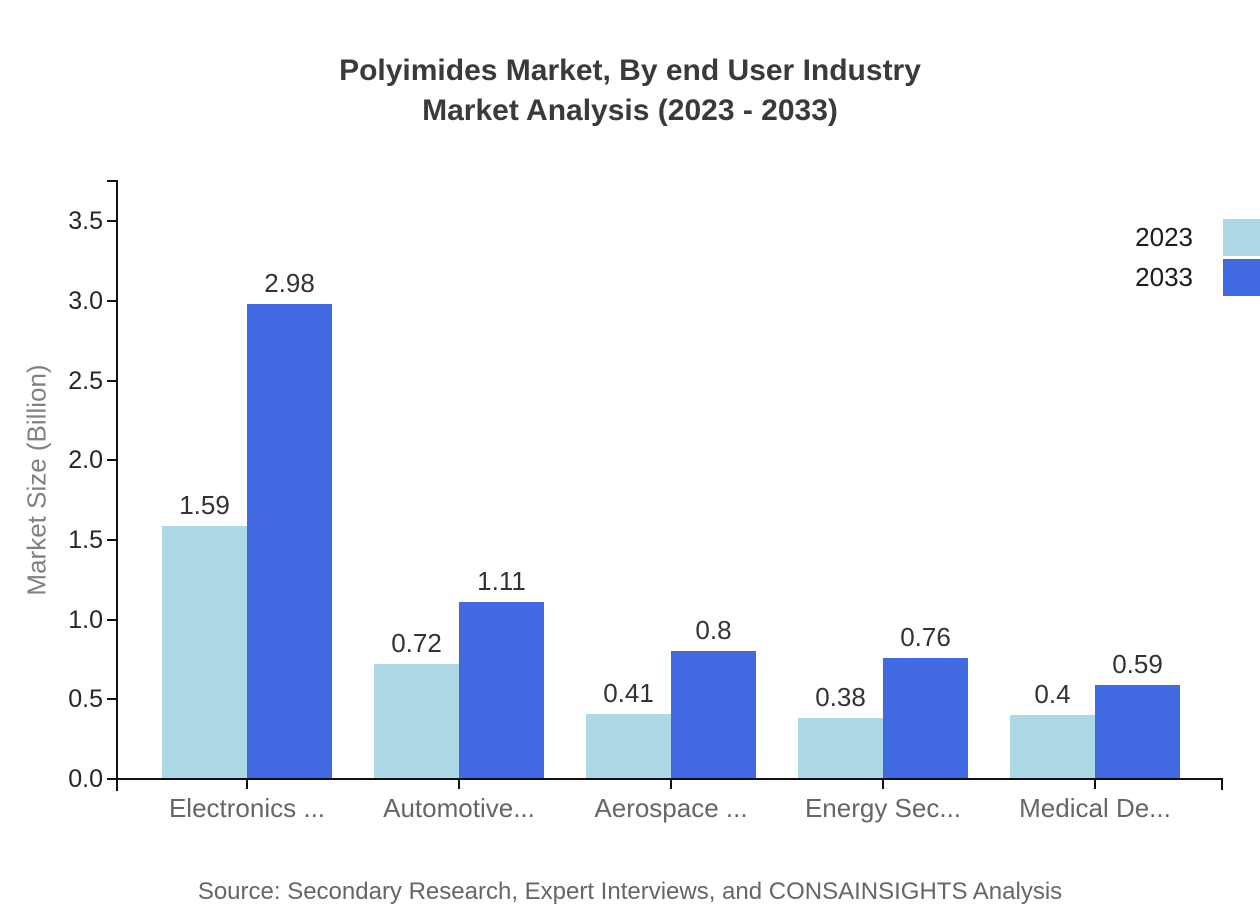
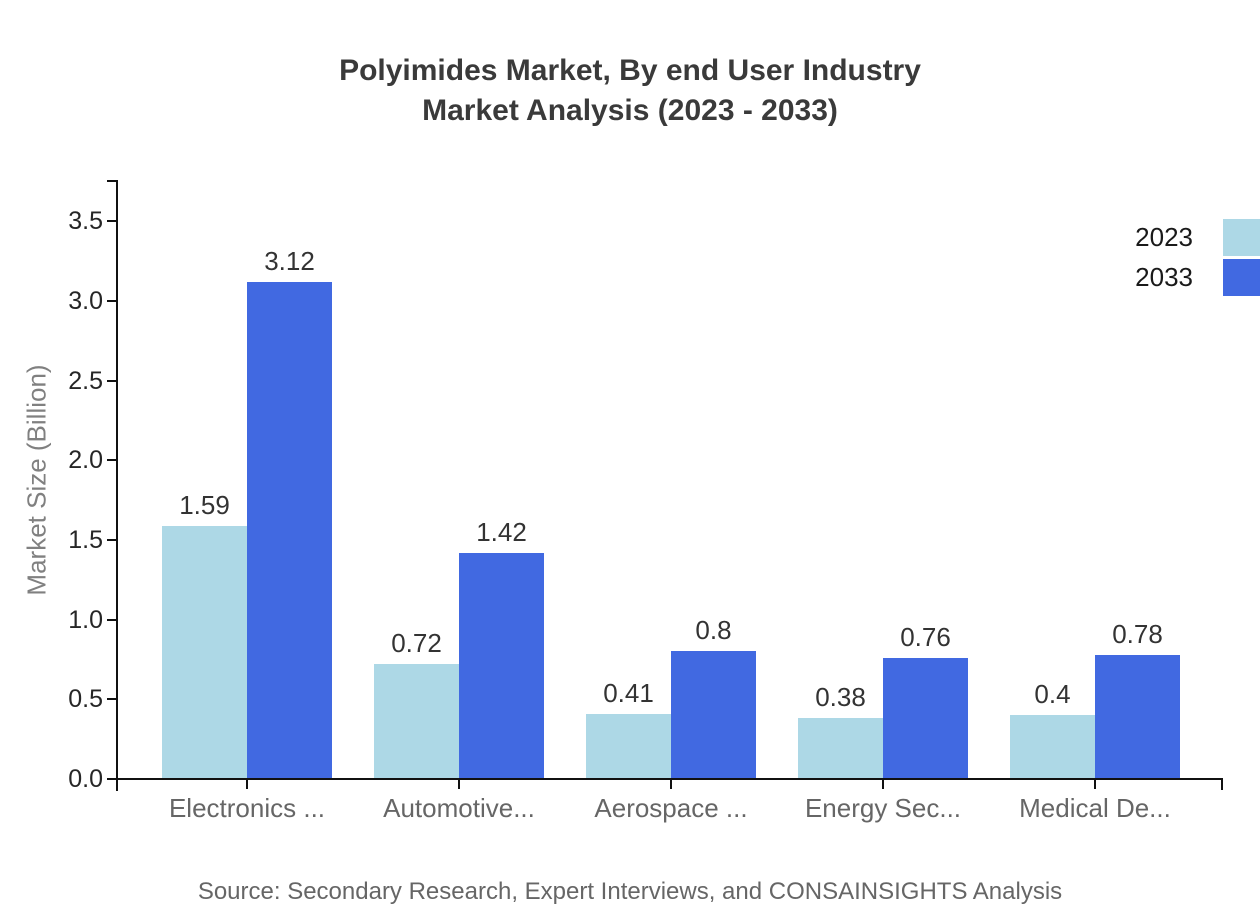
2033/Electronics ...: 2.98 -> 3.12
2033/Automotive...: 1.11 -> 1.42
2033/Medical De...: 0.59 -> 0.78
